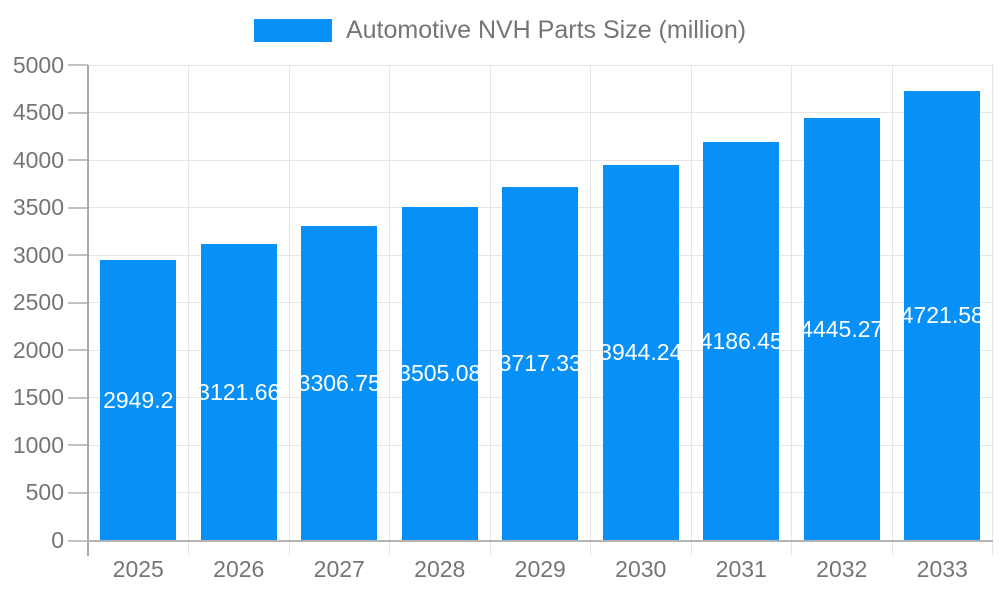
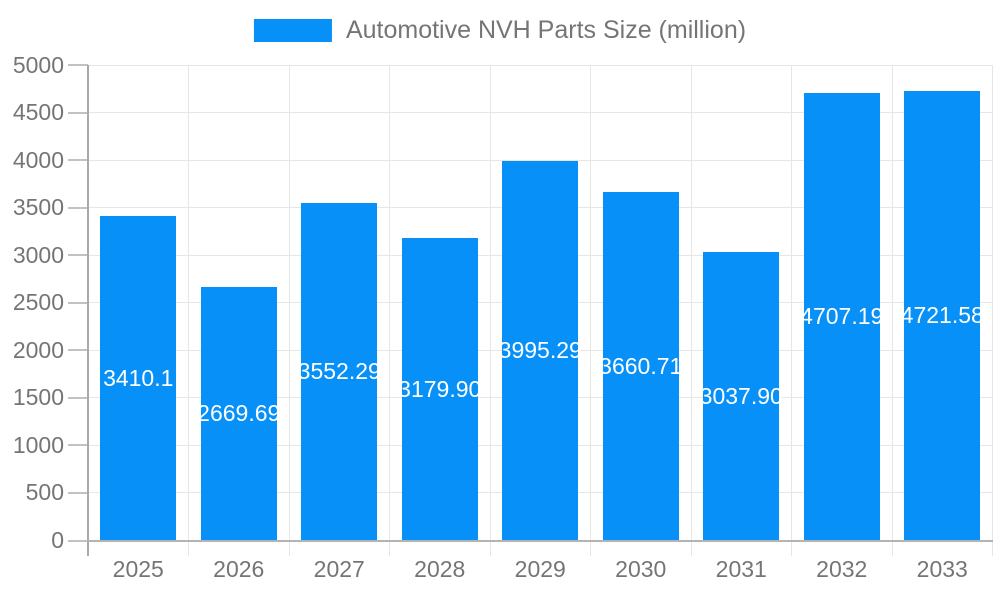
2025: 2949.2 -> 3410.1
2026: 3121.66 -> 2669.69
2027: 3306.75 -> 3552.29
2028: 3505.08 -> 3179.90
2029: 3717.33 -> 3995.29
2030: 3944.24 -> 3660.71
2031: 4186.45 -> 3037.90
2032: 4445.27 -> 4707.19
